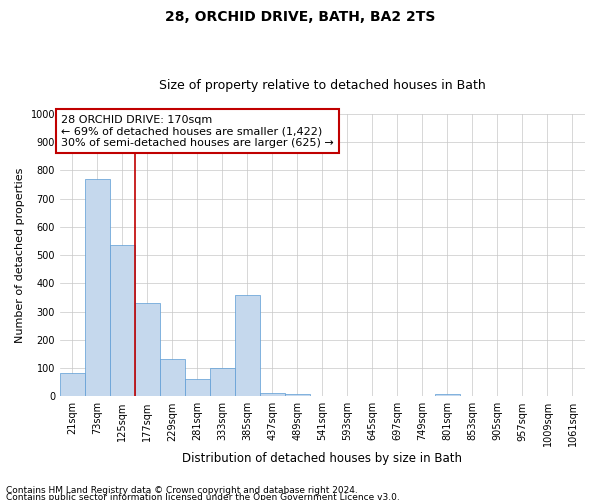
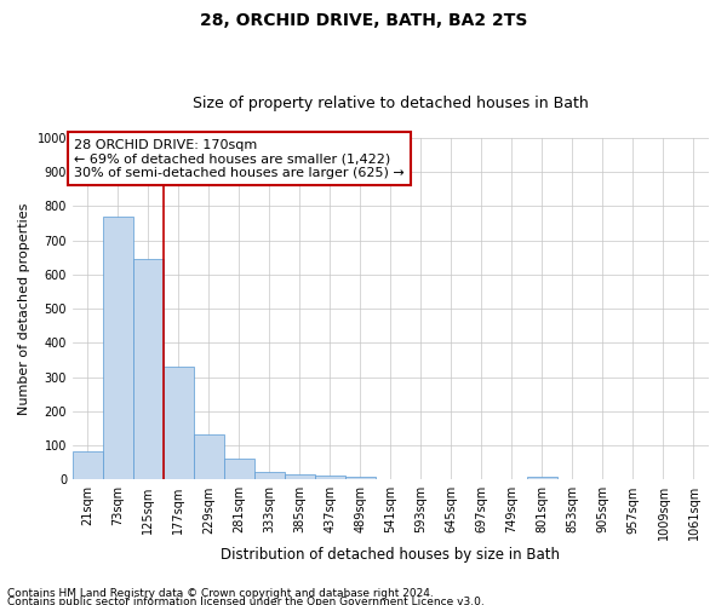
125sqm: 535 -> 645
333sqm: 100 -> 23
385sqm: 360 -> 17
